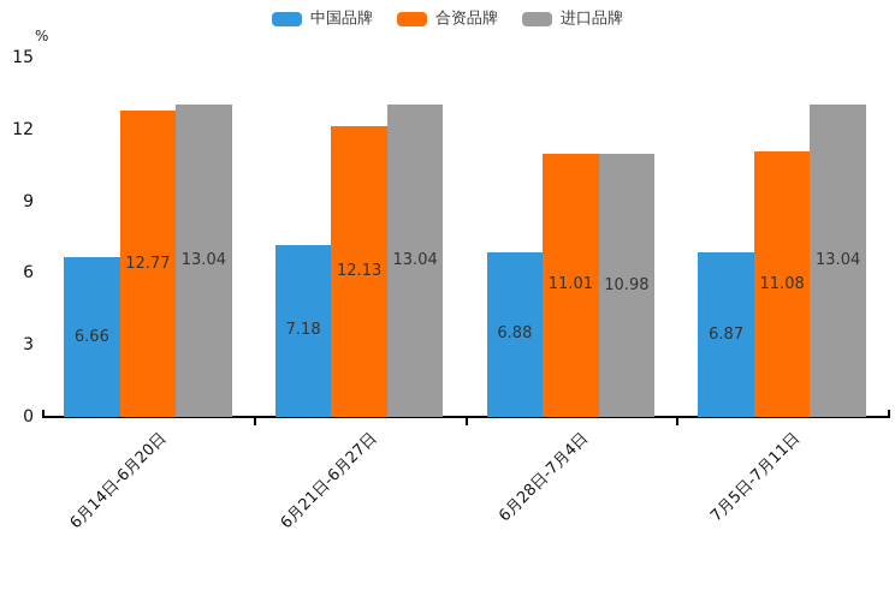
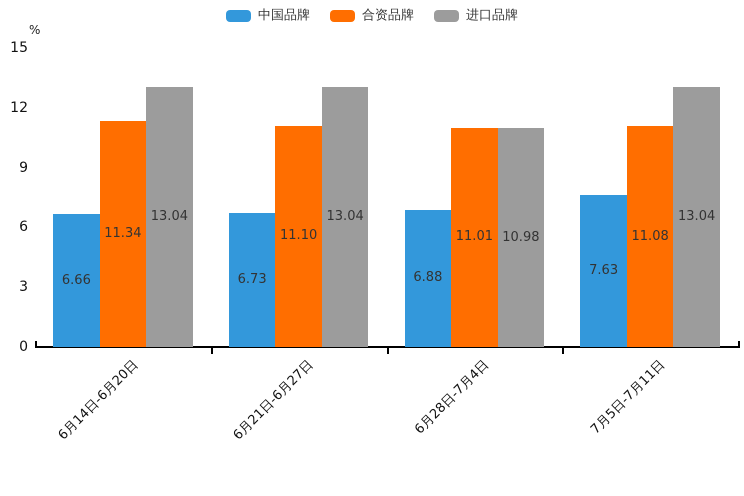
合资品牌/6月14日-6月20日: 12.77 -> 11.34
中国品牌/6月21日-6月27日: 7.18 -> 6.73
合资品牌/6月21日-6月27日: 12.13 -> 11.10
中国品牌/7月5日-7月11日: 6.87 -> 7.63
